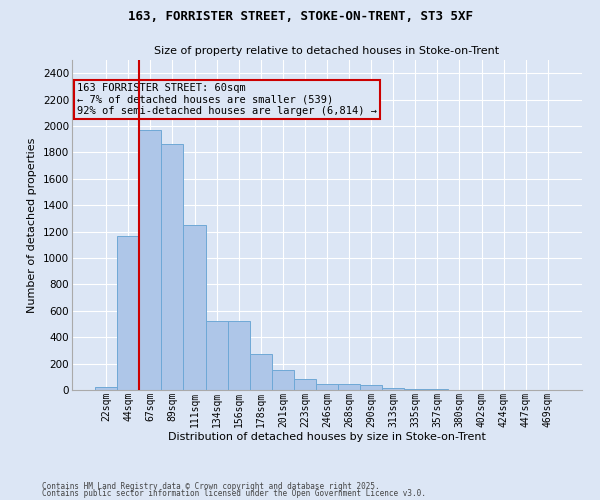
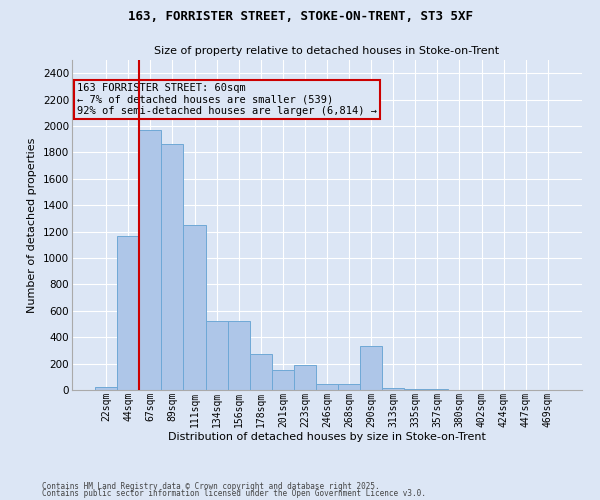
223sqm: 80 -> 190
290sqm: 40 -> 330
